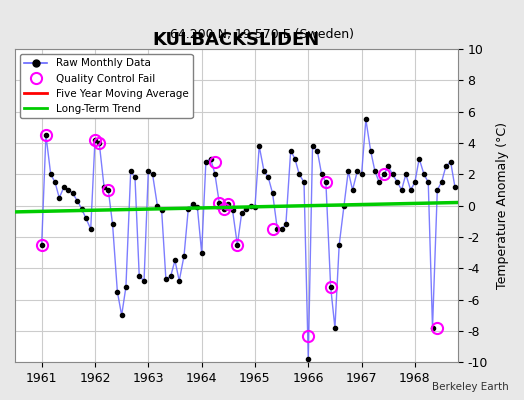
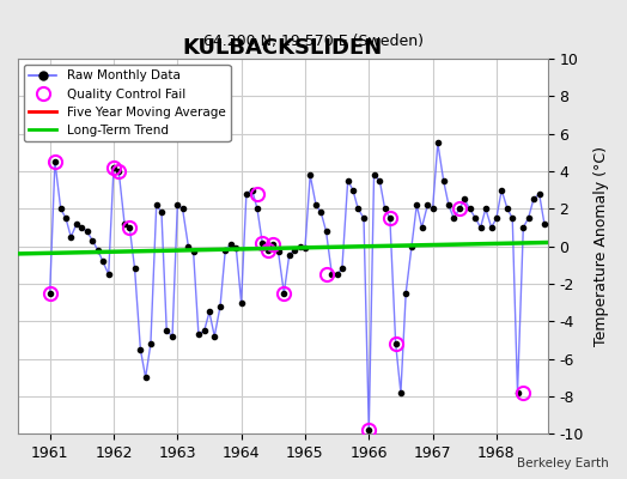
Quality Control Fail/1966: -8.3 -> -9.8
